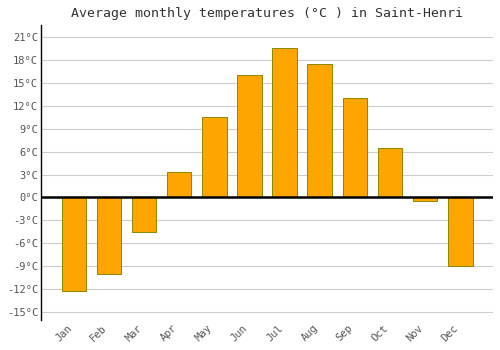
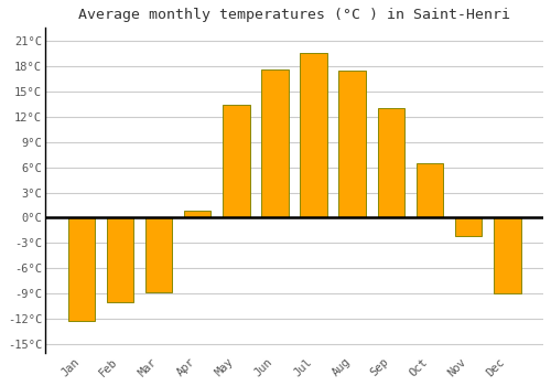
Mar: -4.5°C -> -8.8°C
Apr: 3.3°C -> 0.8°C
May: 10.5°C -> 13.4°C
Jun: 16.0°C -> 17.6°C
Nov: -0.5°C -> -2.2°C
